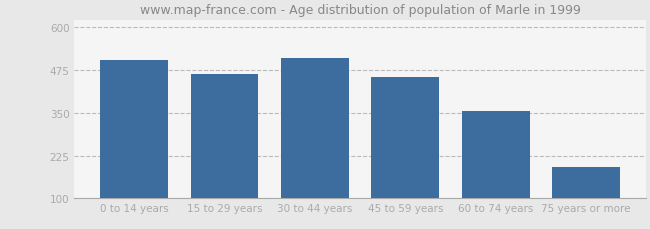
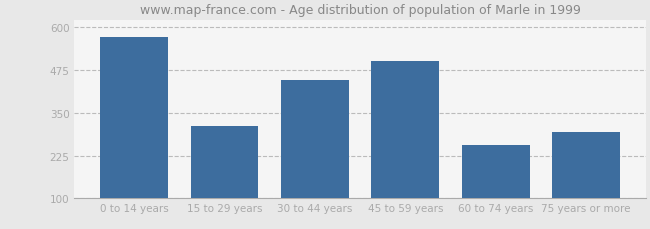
0 to 14 years: 503 -> 570
15 to 29 years: 463 -> 310
30 to 44 years: 510 -> 445
45 to 59 years: 455 -> 500
60 to 74 years: 355 -> 255
75 years or more: 192 -> 295
